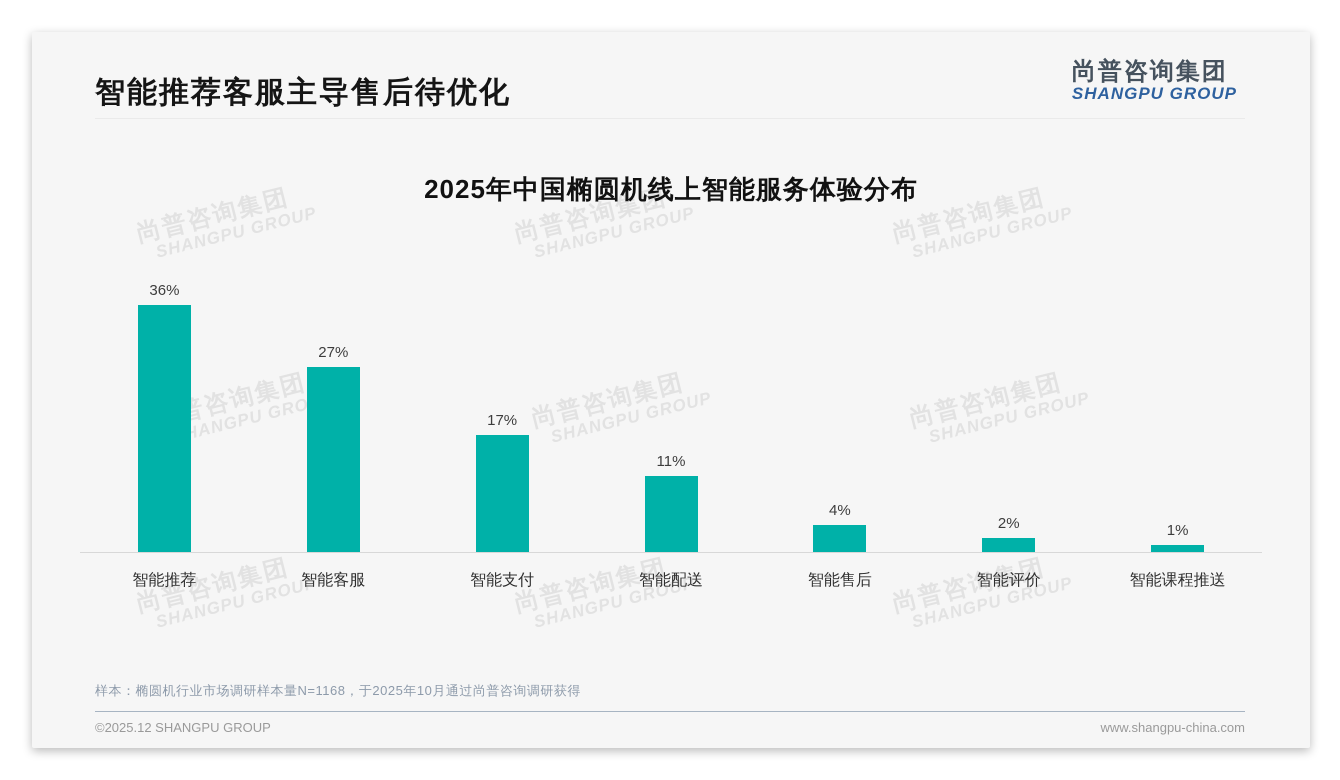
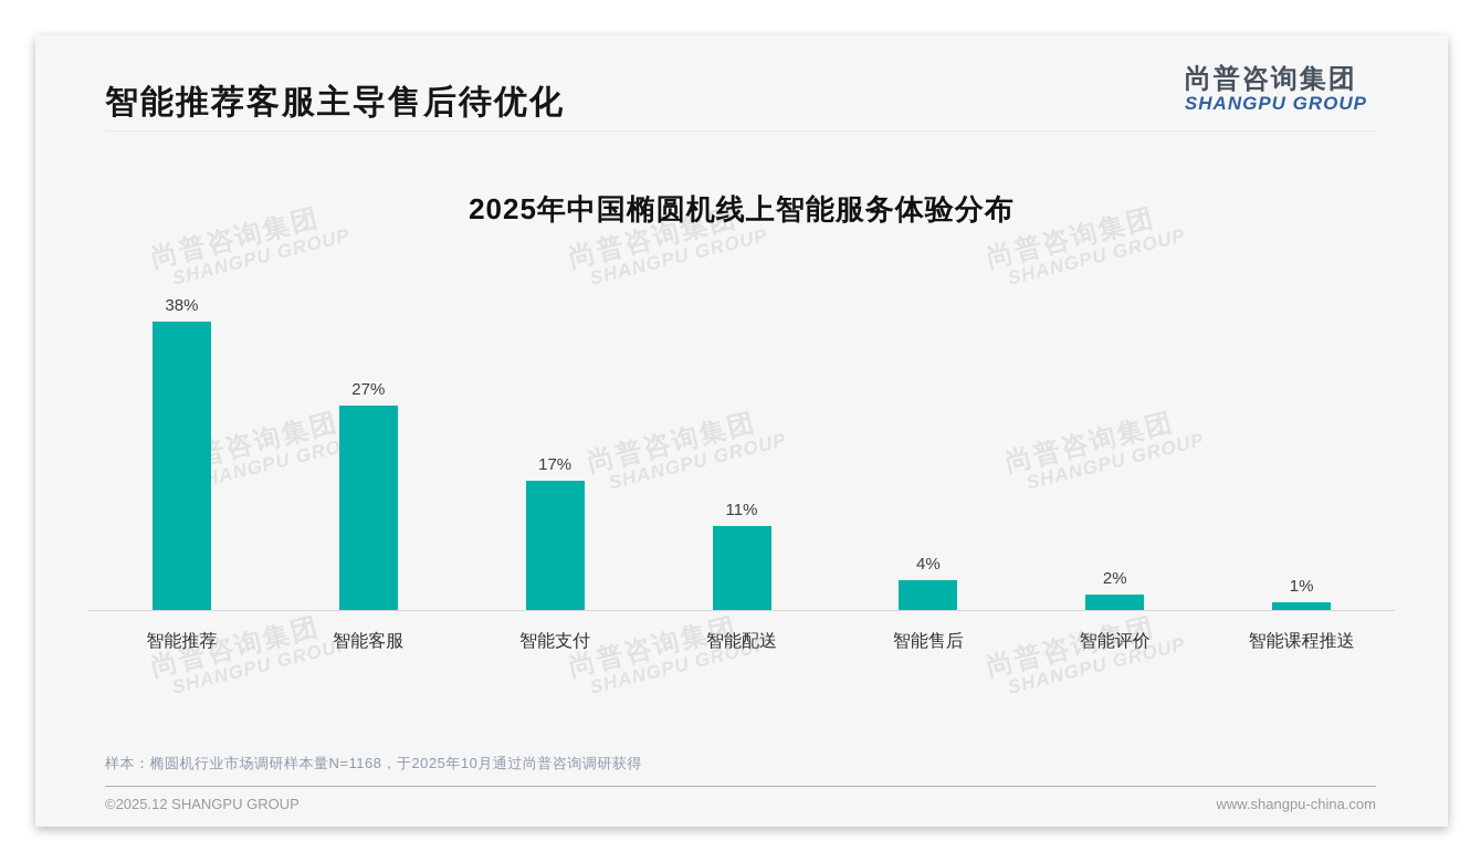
智能推荐: 36% -> 38%
